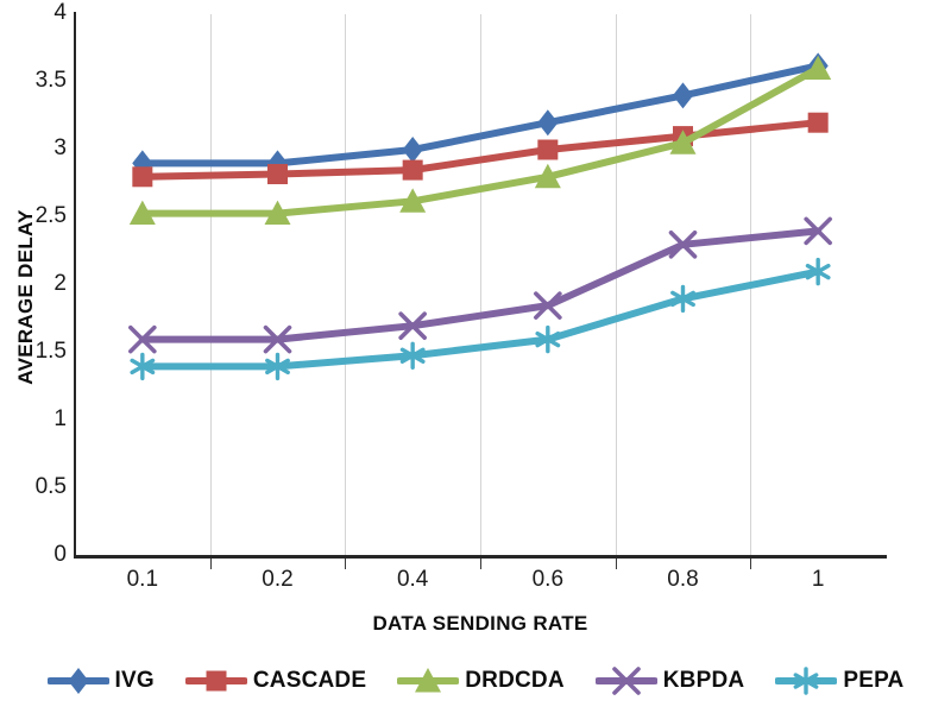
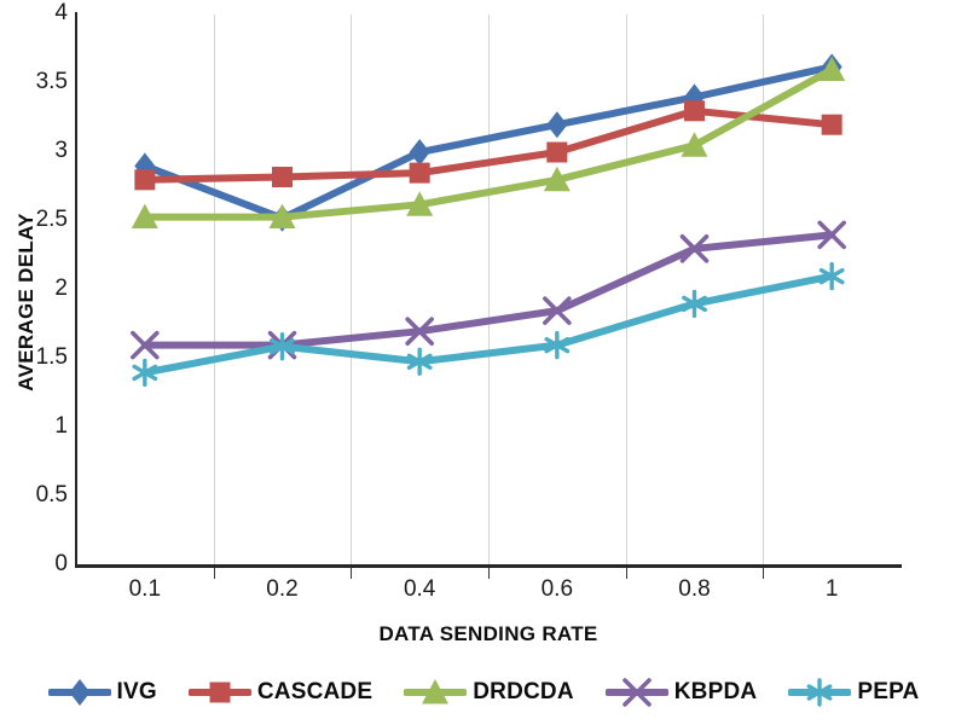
IVG/0.2: 2.90 -> 2.52
PEPA/0.2: 1.40 -> 1.59
CASCADE/0.8: 3.10 -> 3.30
